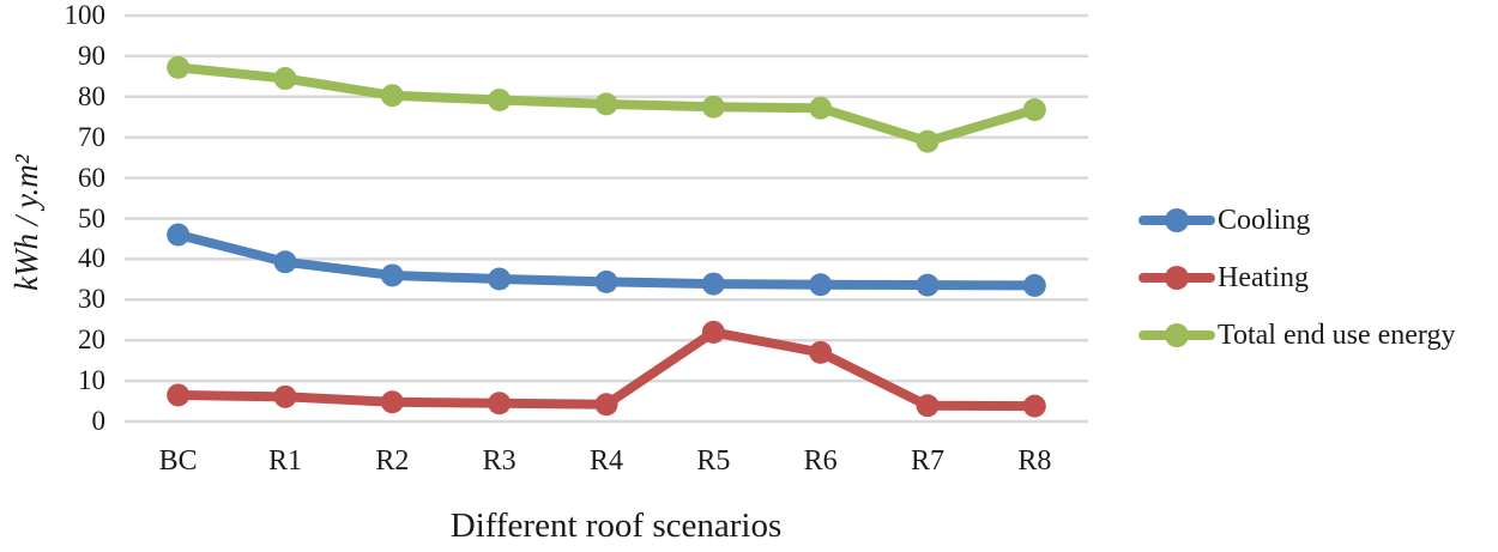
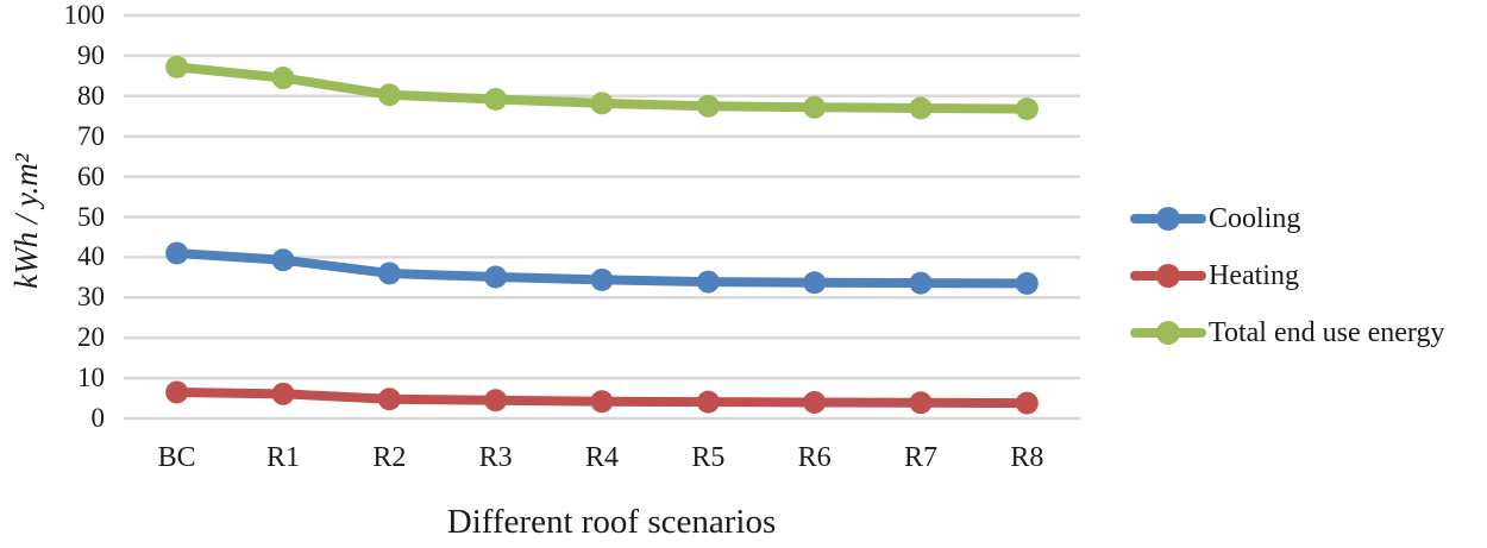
Cooling/BC: 46 -> 41
Heating/R5: 22 -> 4
Heating/R6: 17 -> 4
Total end use energy/R7: 69 -> 77
